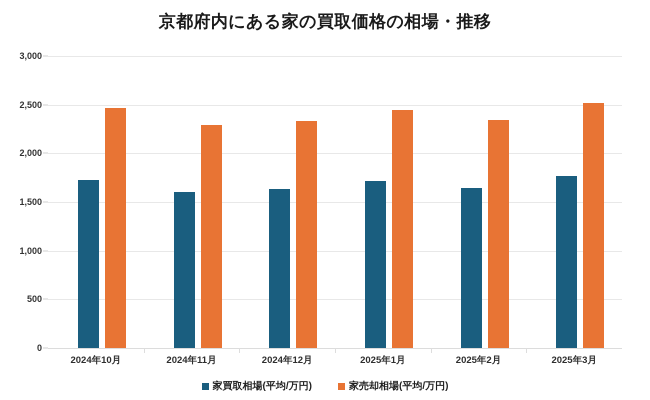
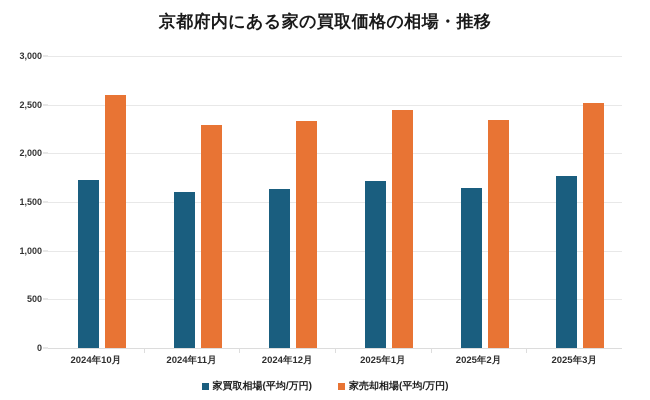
家売却相場(平均/万円)/2024年10月: 2500 -> 2600
